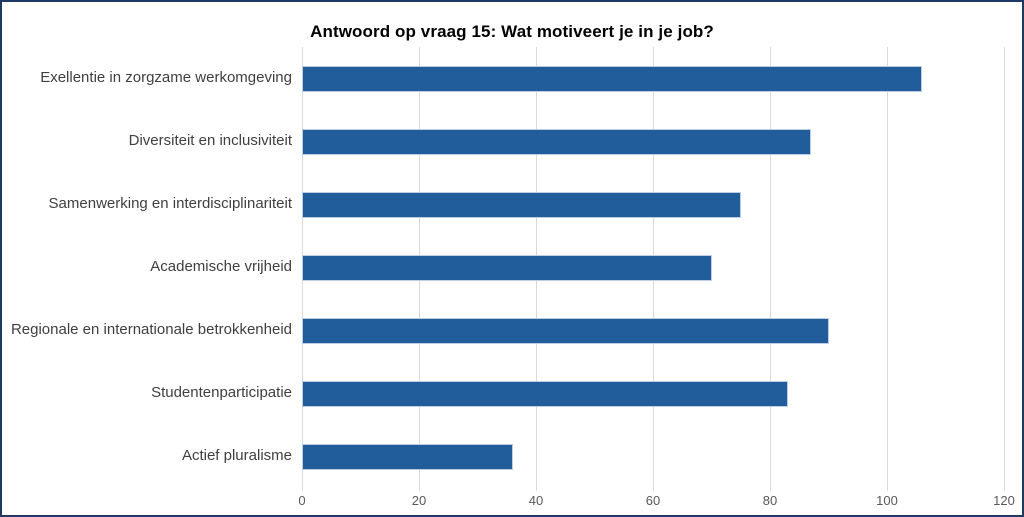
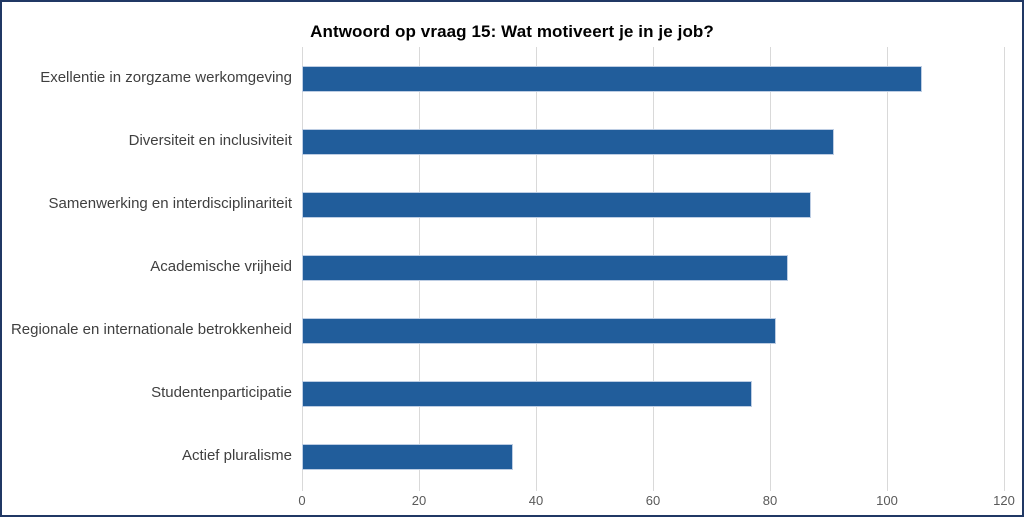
Diversiteit en inclusiviteit: 87 -> 91
Samenwerking en interdisciplinariteit: 75 -> 87
Academische vrijheid: 70 -> 83
Regionale en internationale betrokkenheid: 90 -> 81
Studentenparticipatie: 83 -> 77
